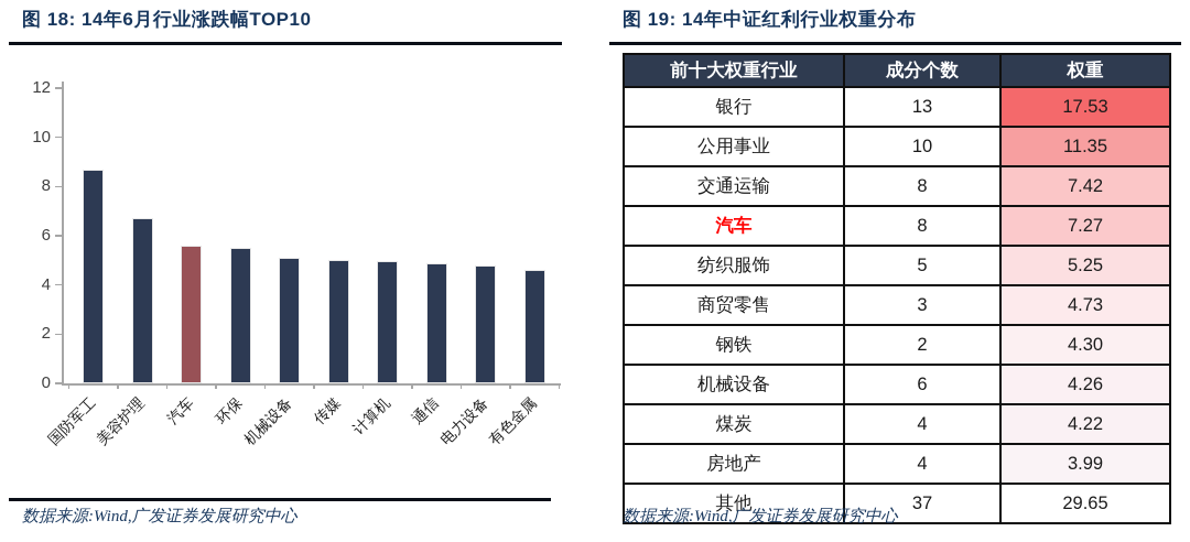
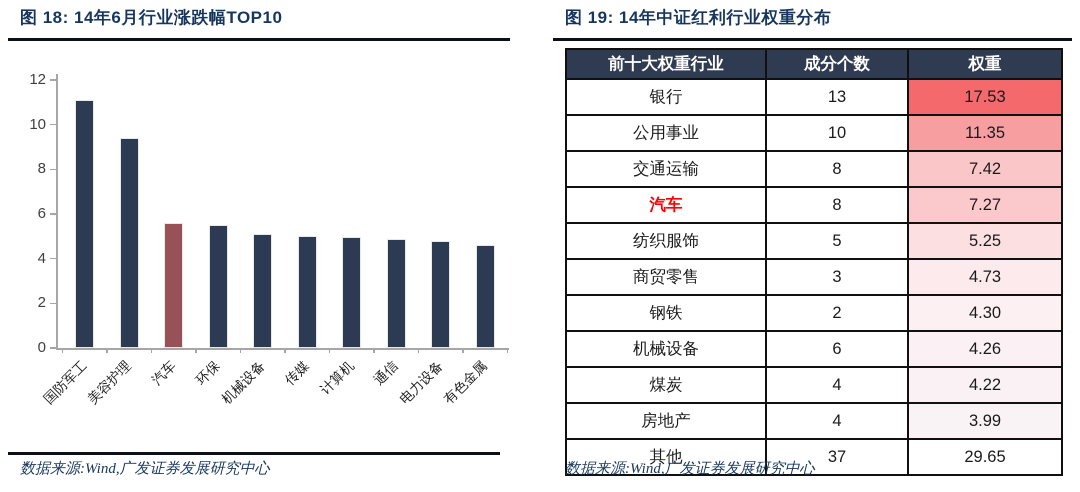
国防军工: 8.7 -> 11.1
美容护理: 6.7 -> 9.4
